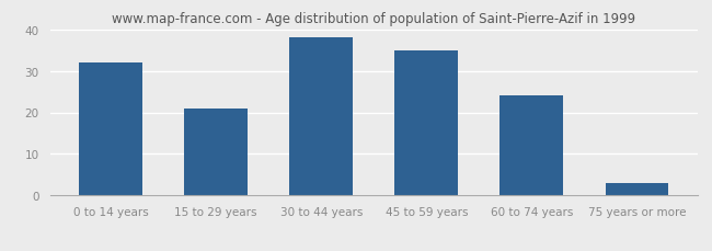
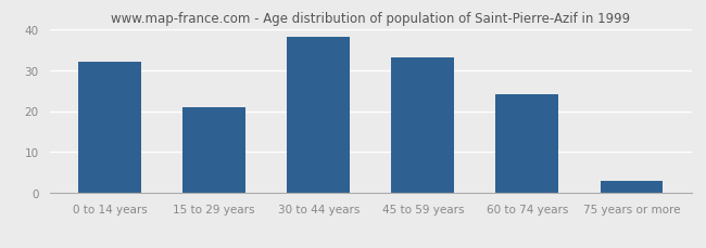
45 to 59 years: 35 -> 33
